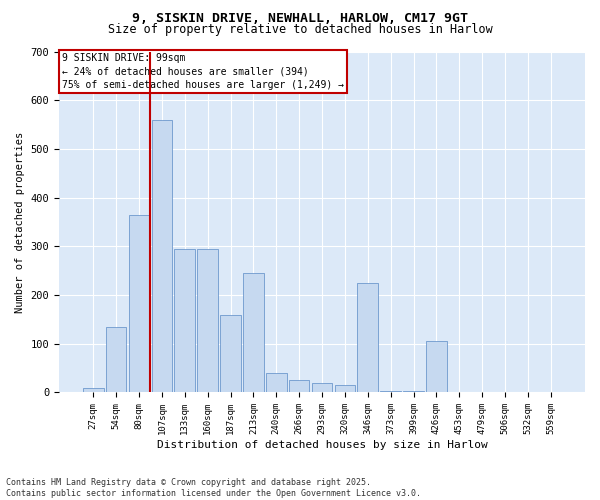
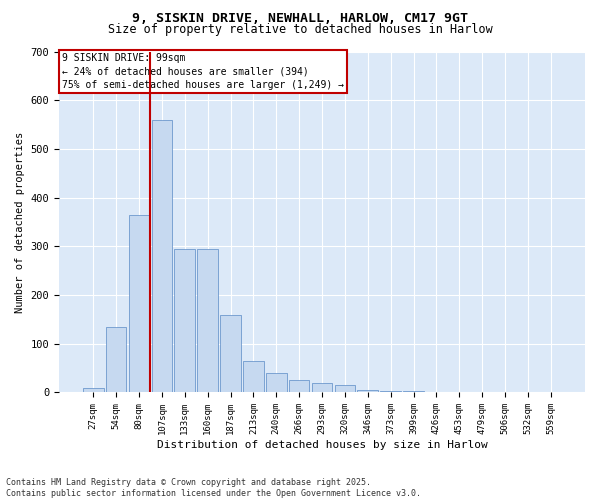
213sqm: 245 -> 65
346sqm: 225 -> 5
426sqm: 105 -> 1
